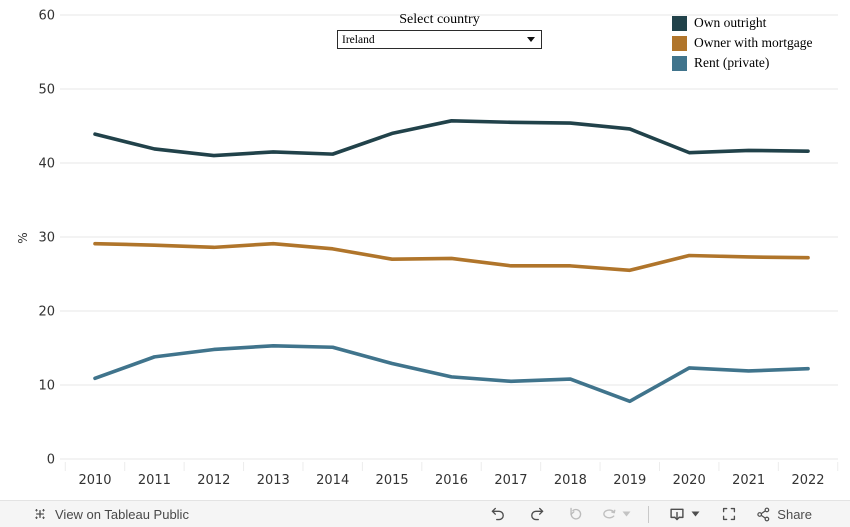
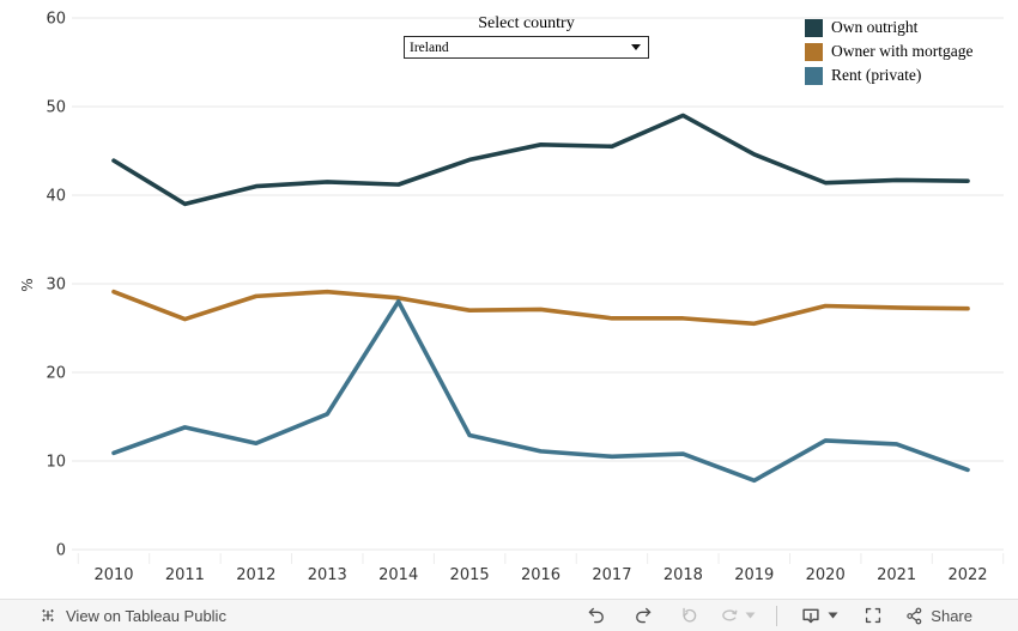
Own outright/2011: 42 -> 39
Owner with mortgage/2011: 29 -> 26
Rent (private)/2012: 15 -> 12
Rent (private)/2014: 15 -> 28
Own outright/2018: 45 -> 49
Rent (private)/2022: 12 -> 9
